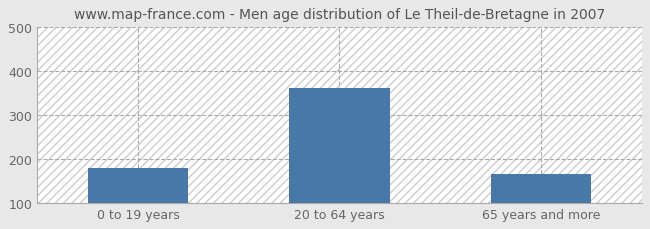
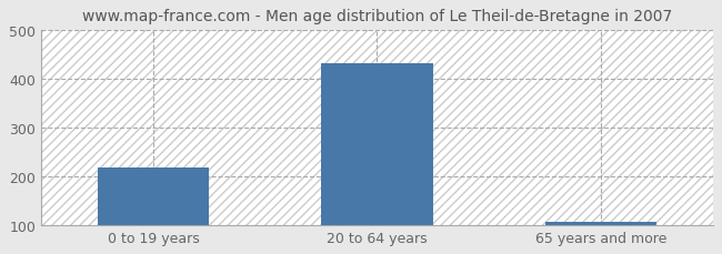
0 to 19 years: 180 -> 217
20 to 64 years: 360 -> 432
65 years and more: 165 -> 107
